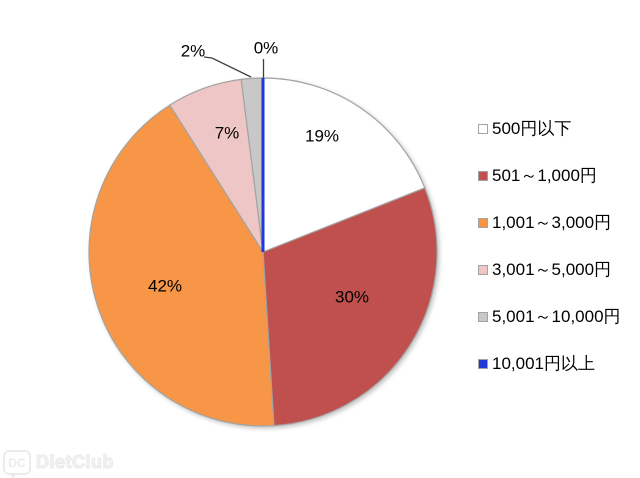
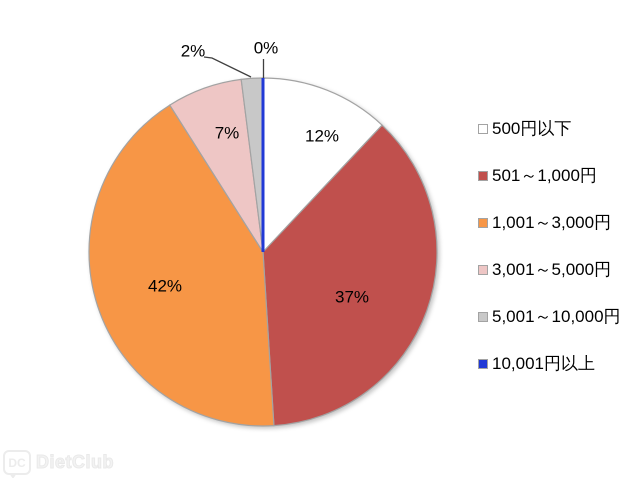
500円以下: 19% -> 12%
501～1,000円: 30% -> 37%
